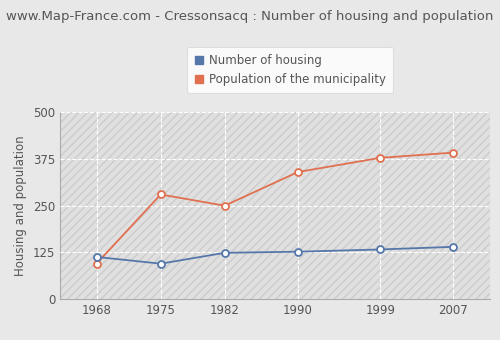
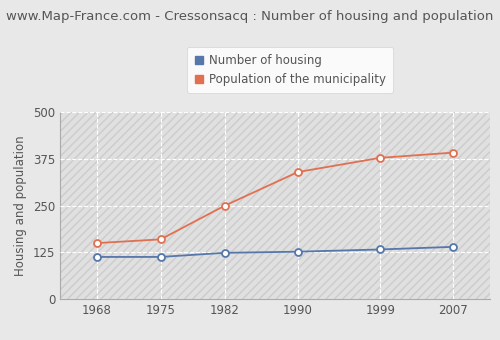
Population of the municipality/1968: 95 -> 150
Number of housing/1975: 95 -> 113
Population of the municipality/1975: 280 -> 160
